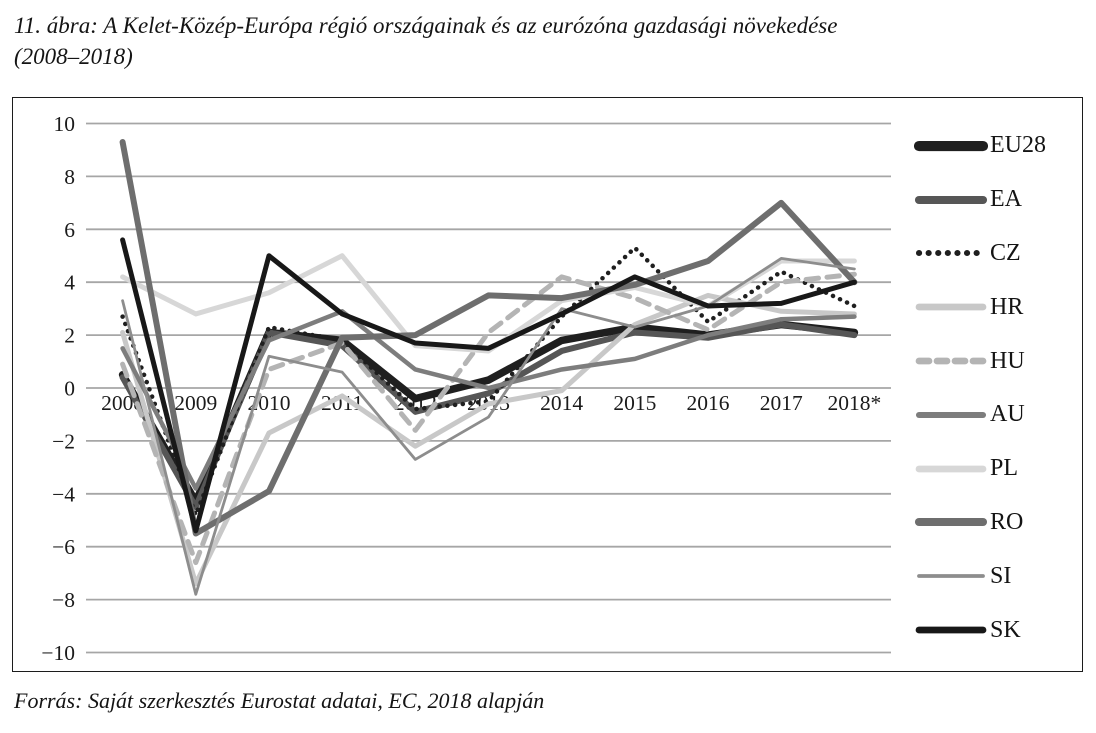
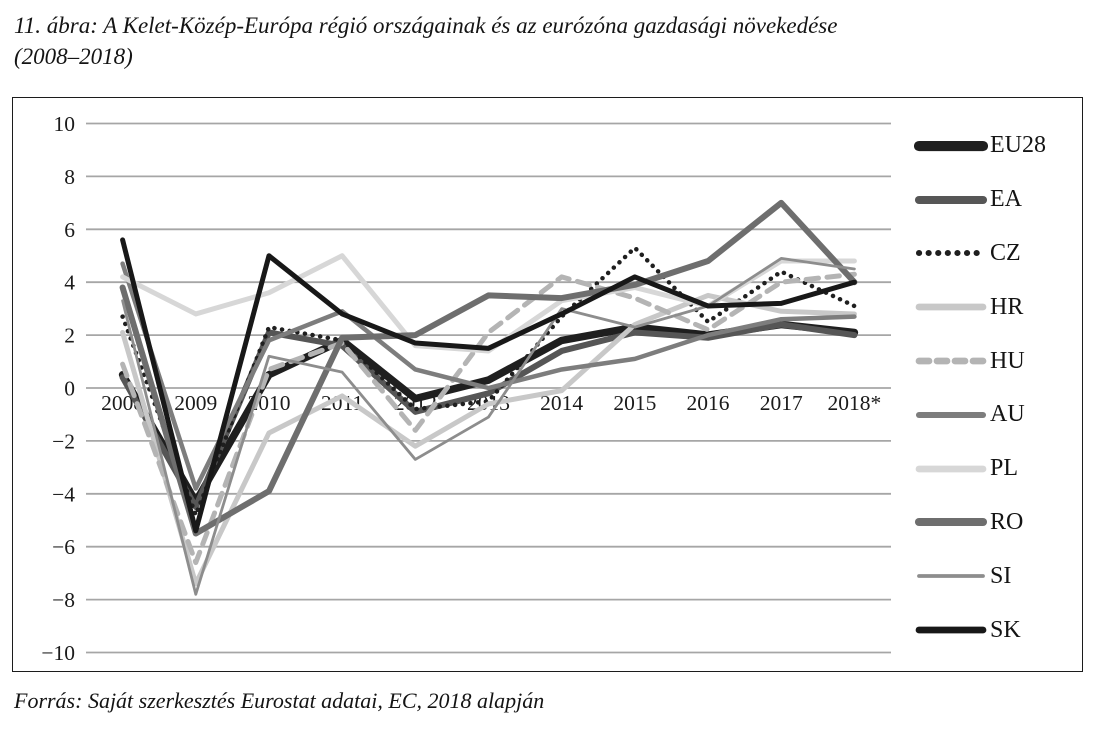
AU/2008: 1.5 -> 4.7
RO/2008: 9.3 -> 3.8
EU28/2010: 2.1 -> 0.5
